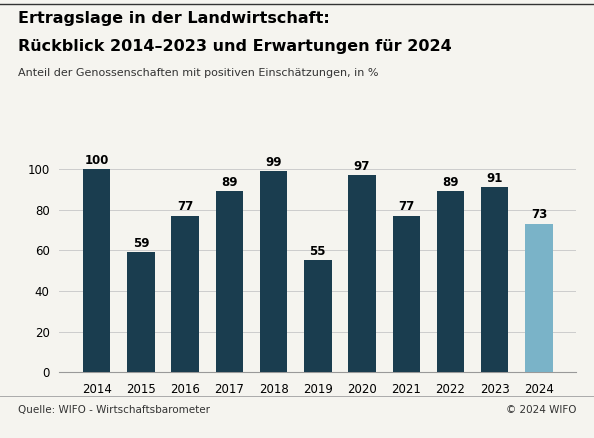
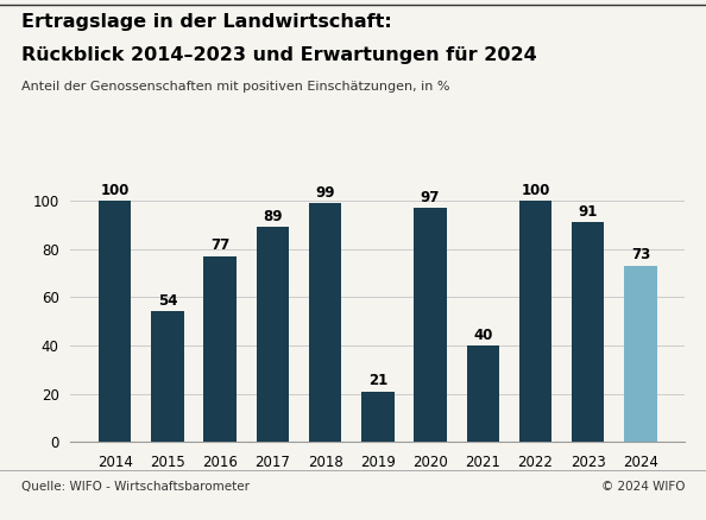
2015: 59 -> 54
2019: 55 -> 21
2021: 77 -> 40
2022: 89 -> 100
